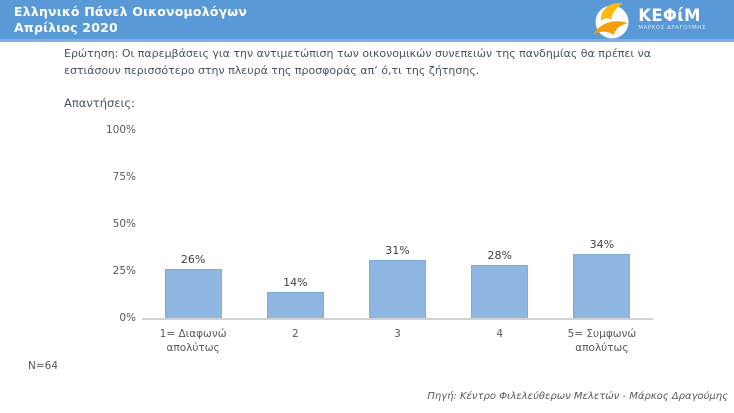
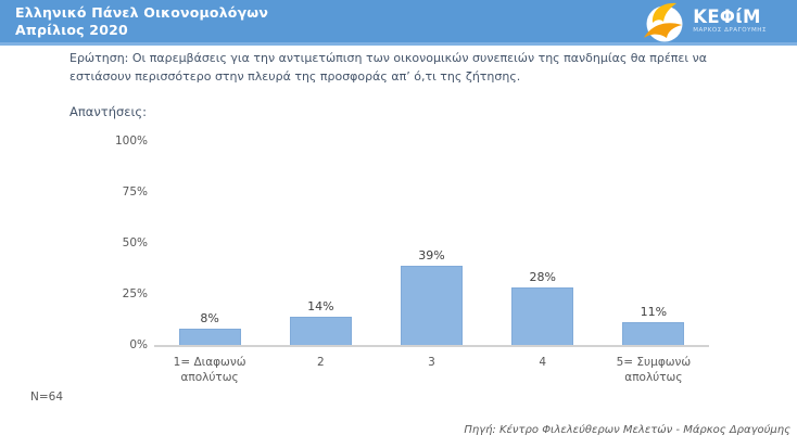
1= Διαφωνώ απολύτως: 26% -> 8%
3: 31% -> 39%
5= Συμφωνώ απολύτως: 34% -> 11%
